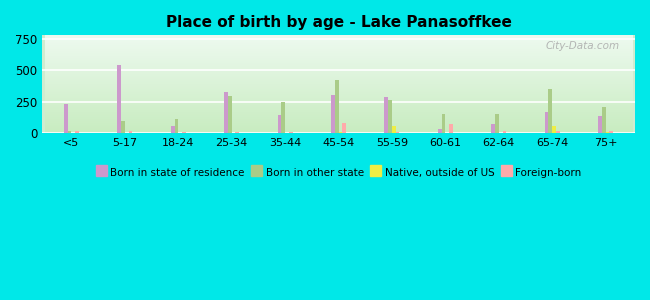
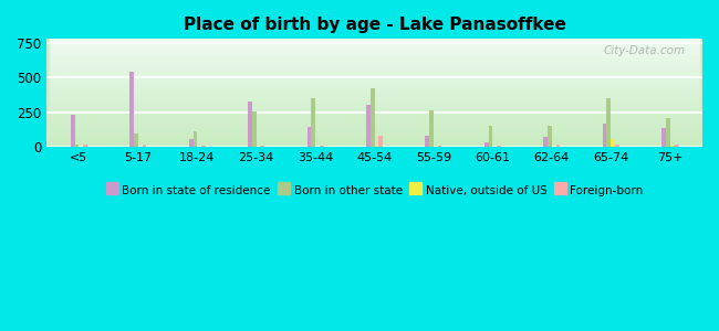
Born in other state/25-34: 300 -> 260
Born in other state/35-44: 250 -> 360
Born in state of residence/55-59: 290 -> 80
Native, outside of US/55-59: 60 -> 0
Foreign-born/60-61: 70 -> 10
